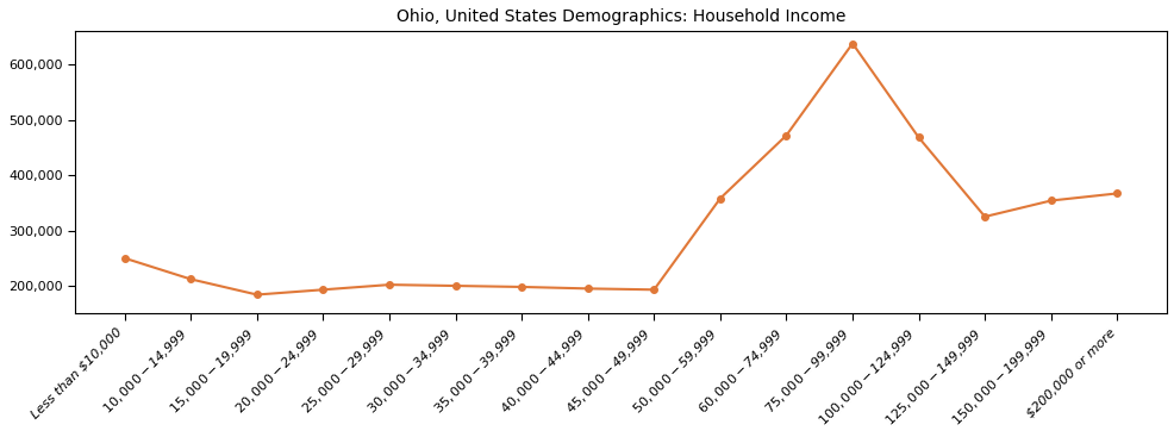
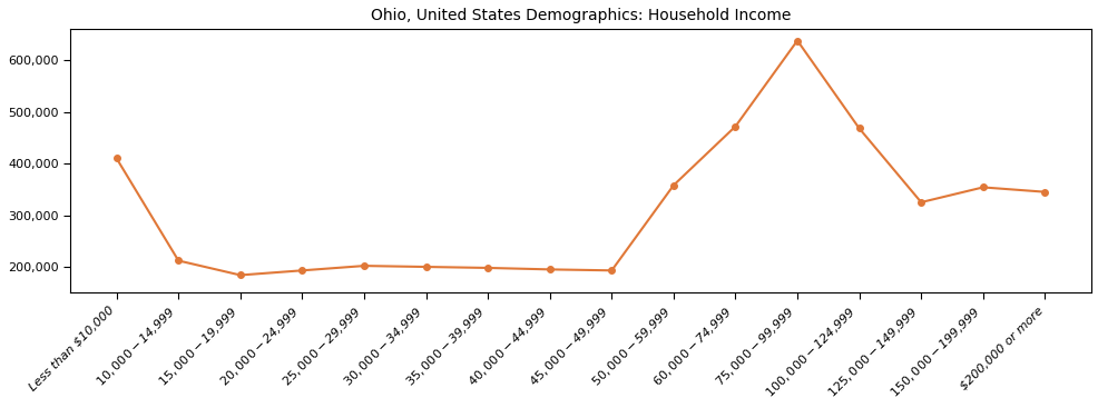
Less than $10,000: 250,000 -> 410,000
$200,000 or more: 367,000 -> 345,000
